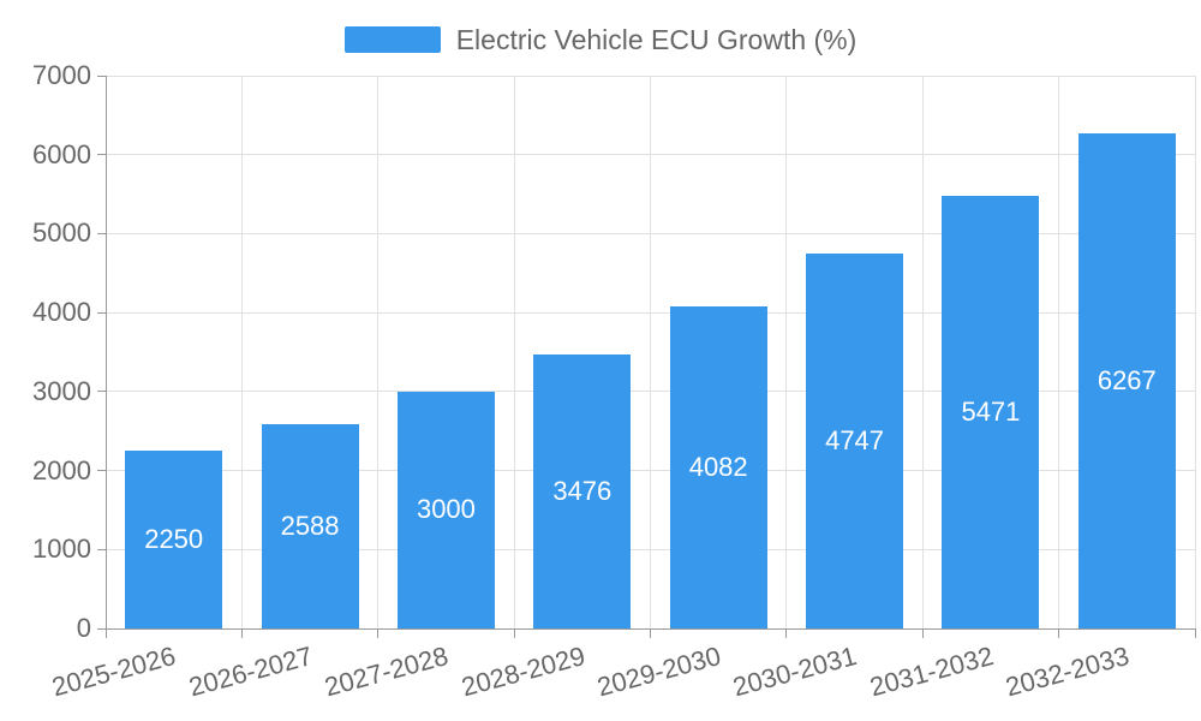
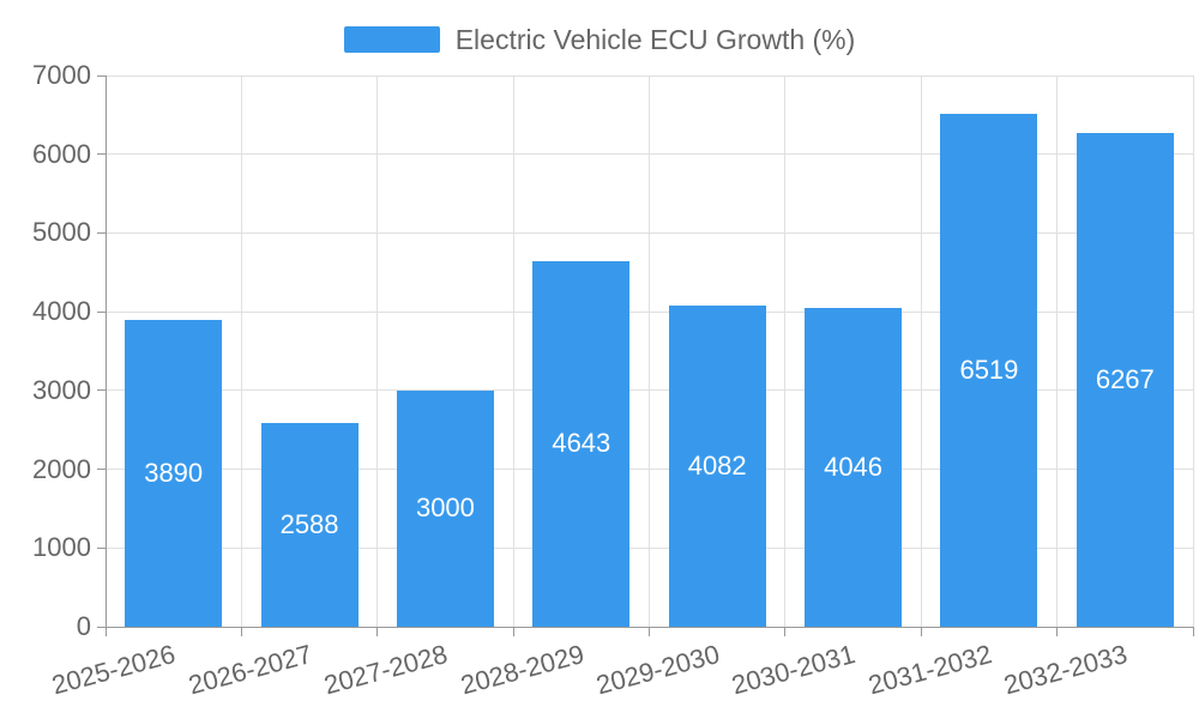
2025-2026: 2250 -> 3890
2028-2029: 3476 -> 4643
2030-2031: 4747 -> 4046
2031-2032: 5471 -> 6519
